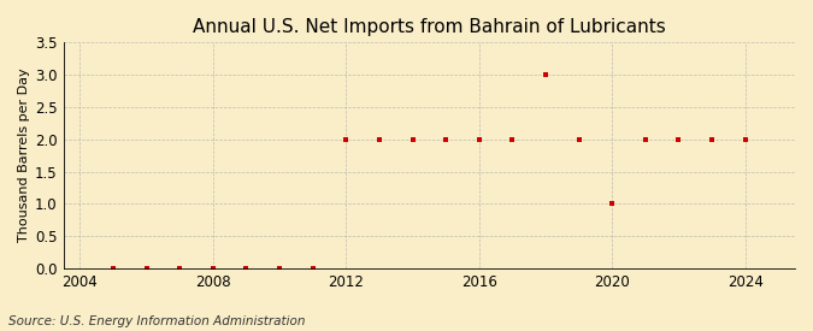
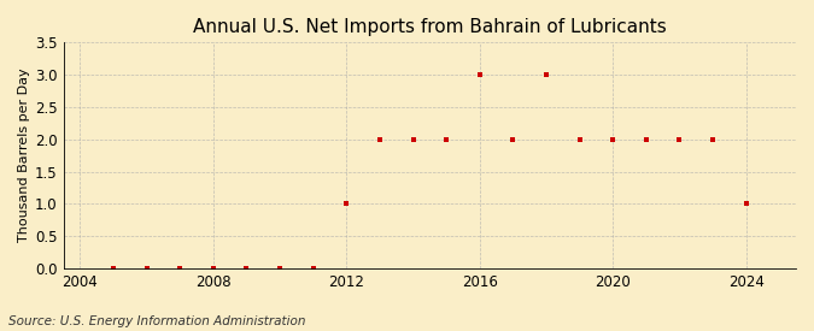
2012: 2 -> 1
2016: 2 -> 3
2020: 1 -> 2
2024: 2 -> 1
